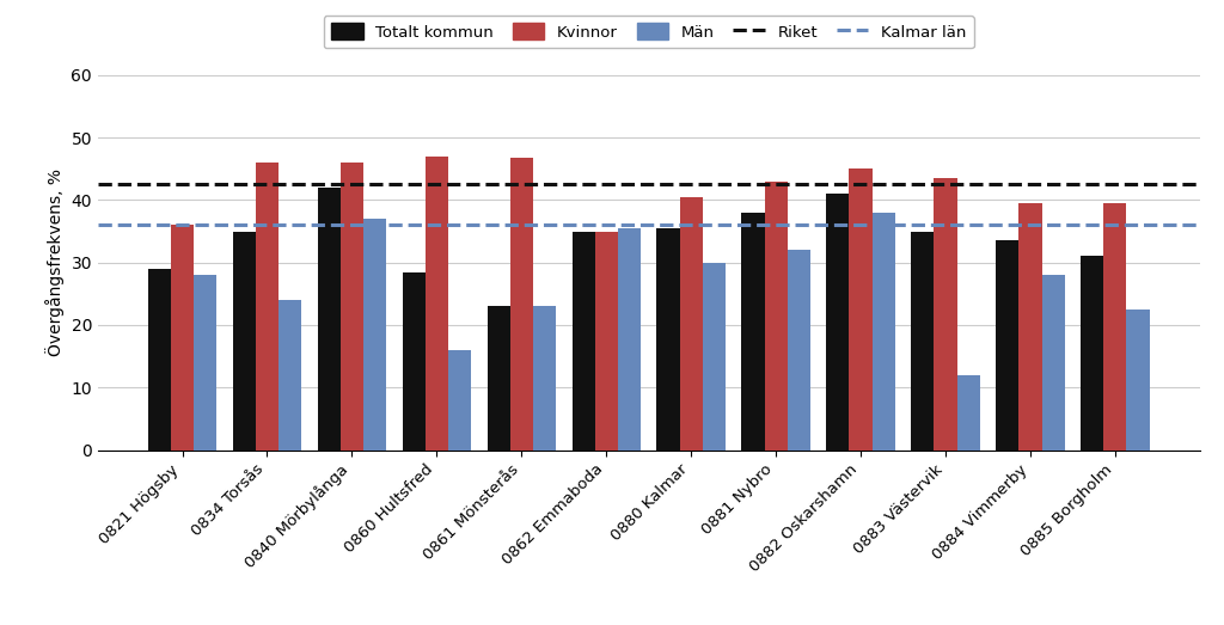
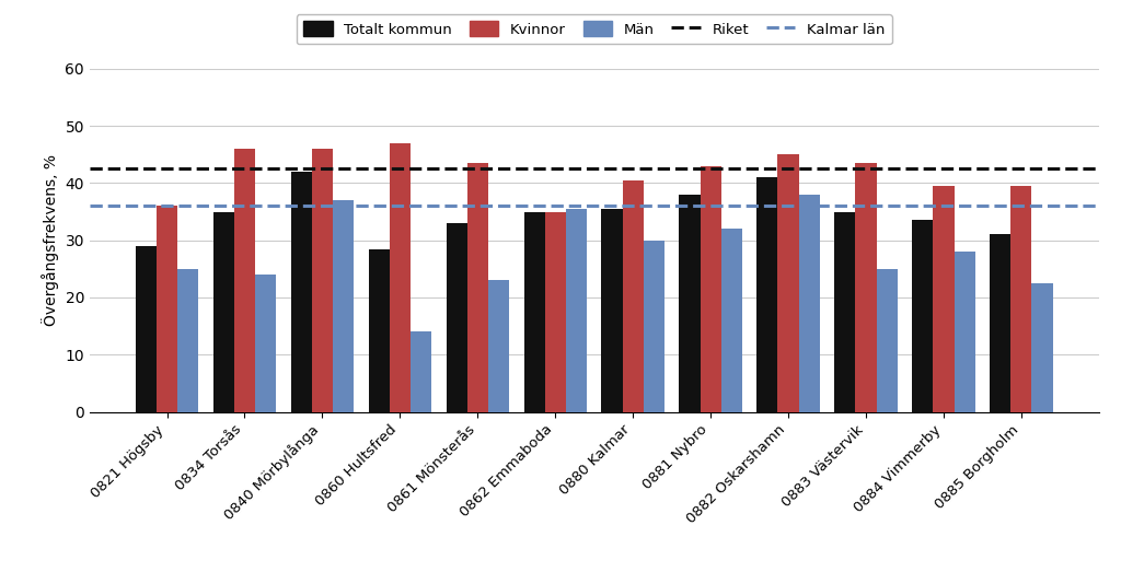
Män/0821 Högsby: 28.0 -> 25.0
Män/0860 Hultsfred: 16.0 -> 14.0
Totalt kommun/0861 Mönsterås: 23.0 -> 33.0
Kvinnor/0861 Mönsterås: 46.8 -> 43.5
Män/0883 Västervik: 12.0 -> 25.0
